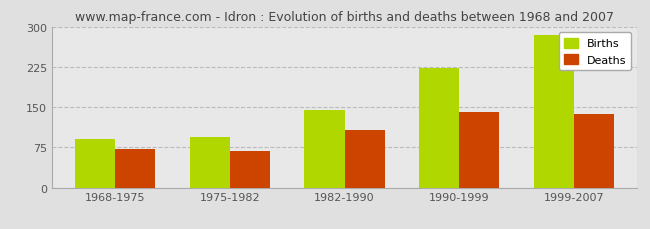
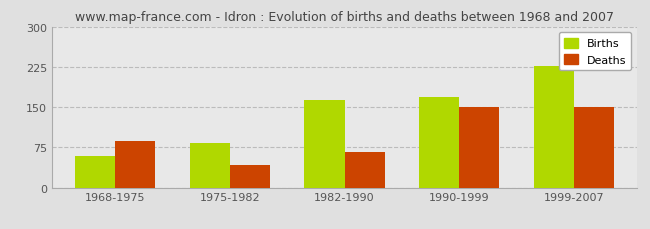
Births/1968-1975: 90 -> 58
Deaths/1968-1975: 72 -> 86
Births/1975-1982: 95 -> 84
Deaths/1975-1982: 68 -> 42
Births/1982-1990: 144 -> 164
Deaths/1982-1990: 107 -> 66
Births/1990-1999: 222 -> 168
Deaths/1990-1999: 140 -> 150
Births/1999-2007: 285 -> 226
Deaths/1999-2007: 138 -> 150
